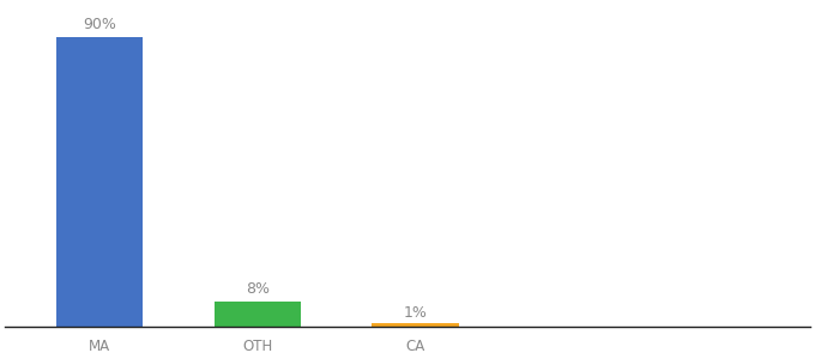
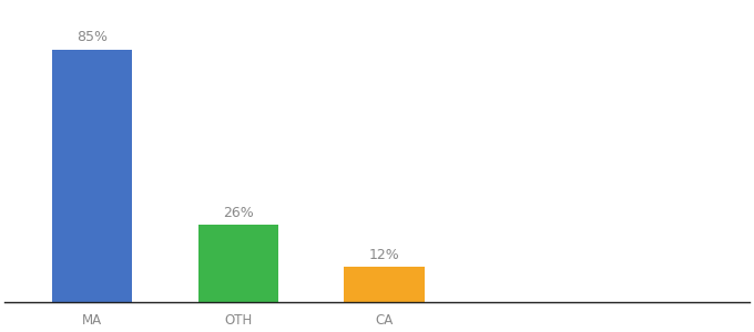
MA: 90% -> 85%
OTH: 8% -> 26%
CA: 1% -> 12%
